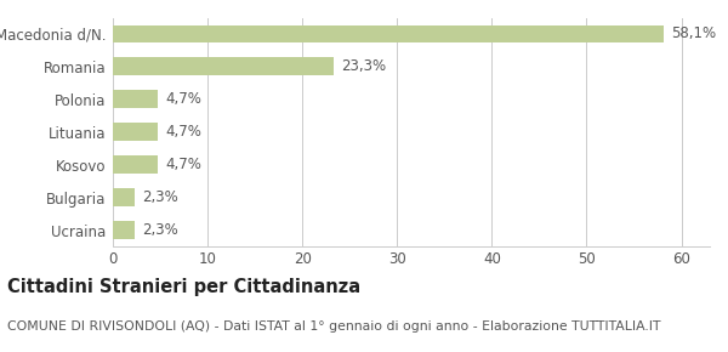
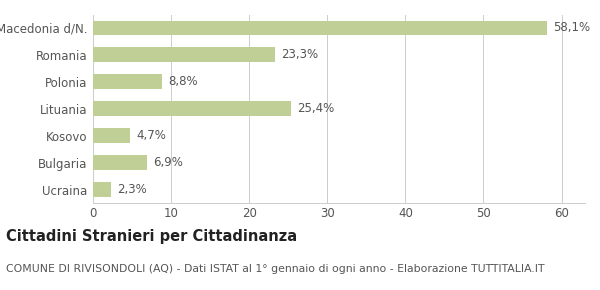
Polonia: 4,7% -> 8,8%
Lituania: 4,7% -> 25,4%
Bulgaria: 2,3% -> 6,9%
